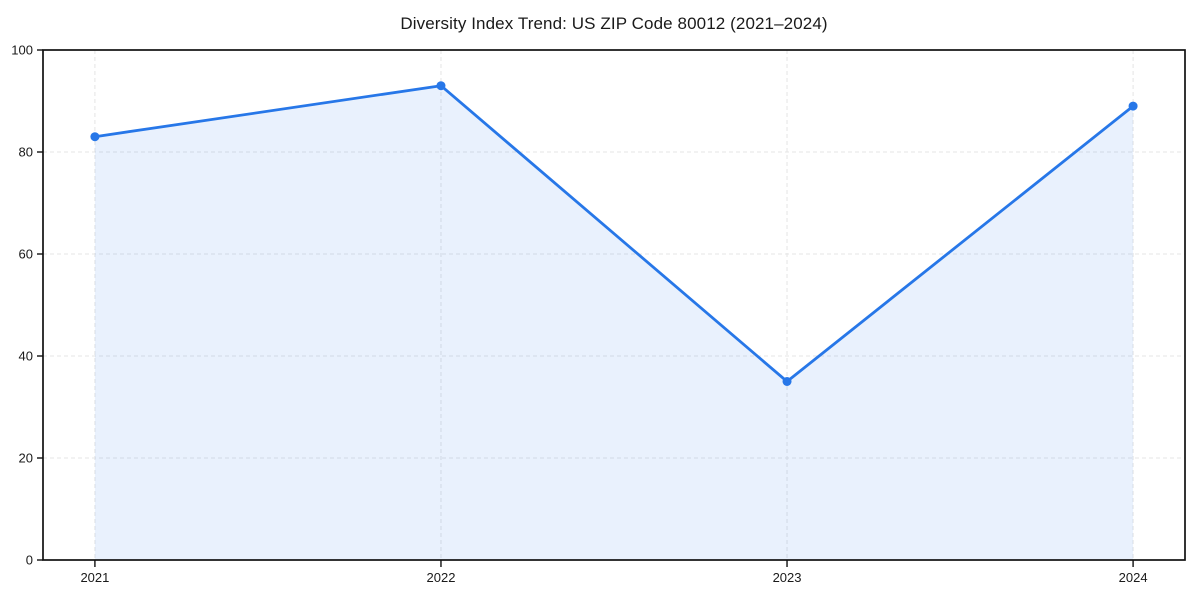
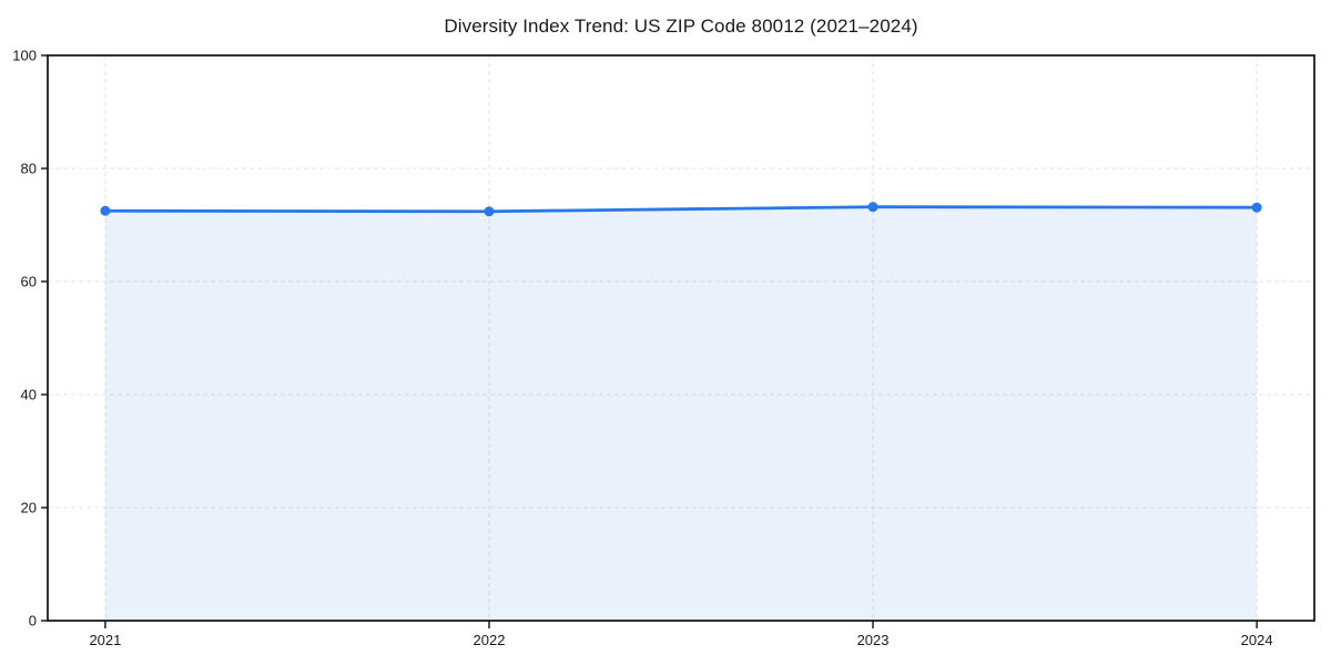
2021: 83 -> 72
2022: 93 -> 72
2023: 35 -> 73
2024: 89 -> 73
